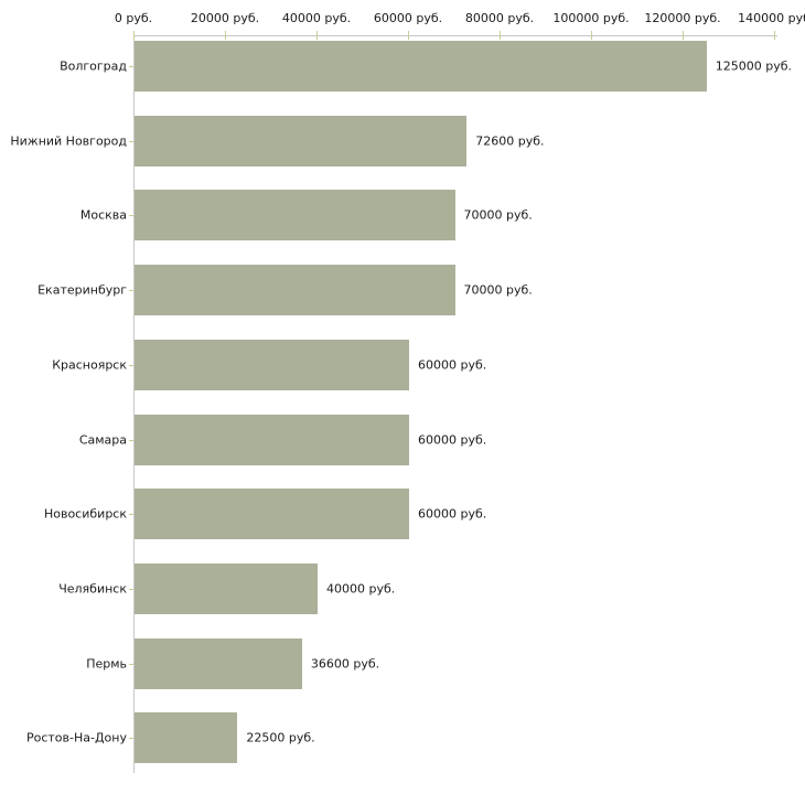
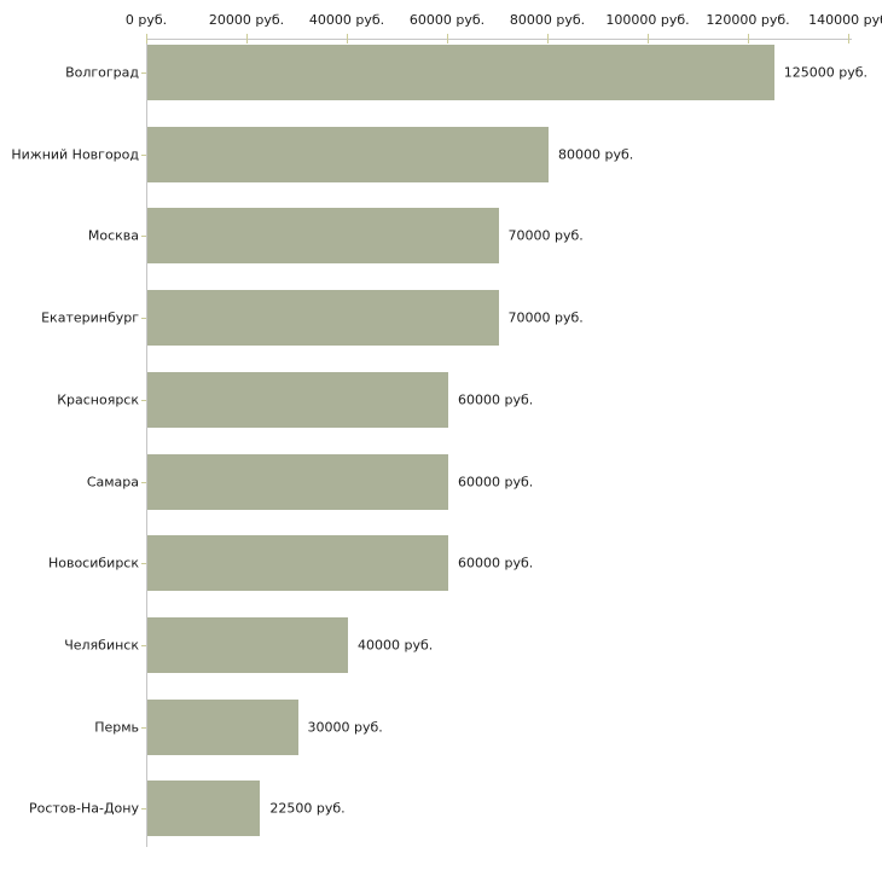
Нижний Новгород: 72600 -> 80000
Пермь: 36600 -> 30000
